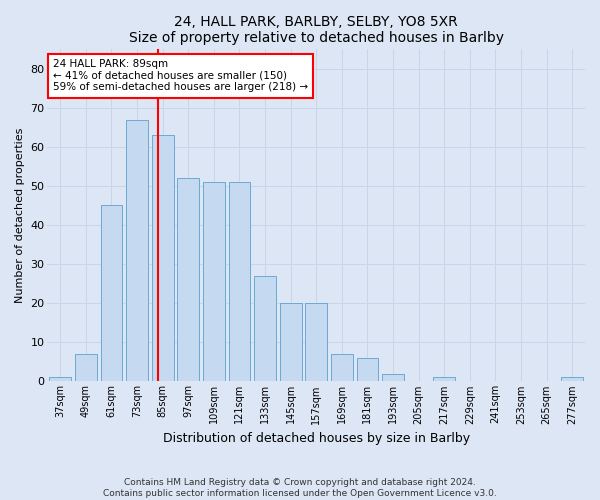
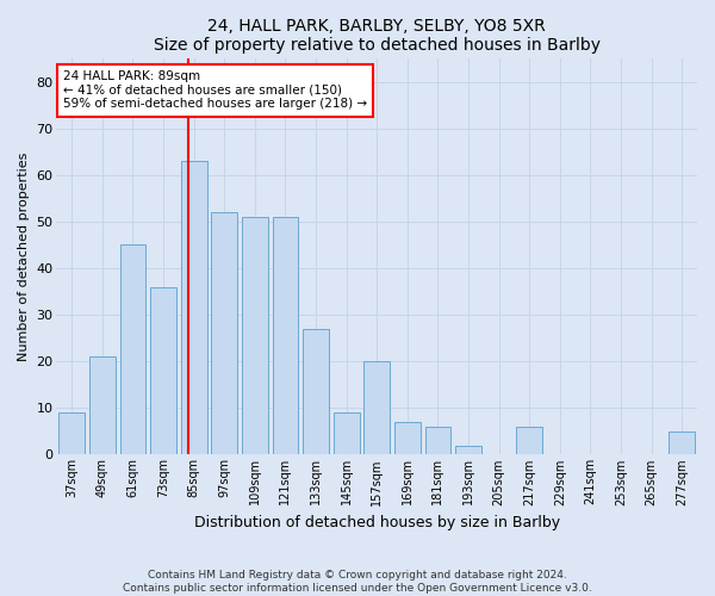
37sqm: 1 -> 9
49sqm: 7 -> 21
73sqm: 67 -> 36
145sqm: 20 -> 9
217sqm: 1 -> 6
277sqm: 1 -> 5
